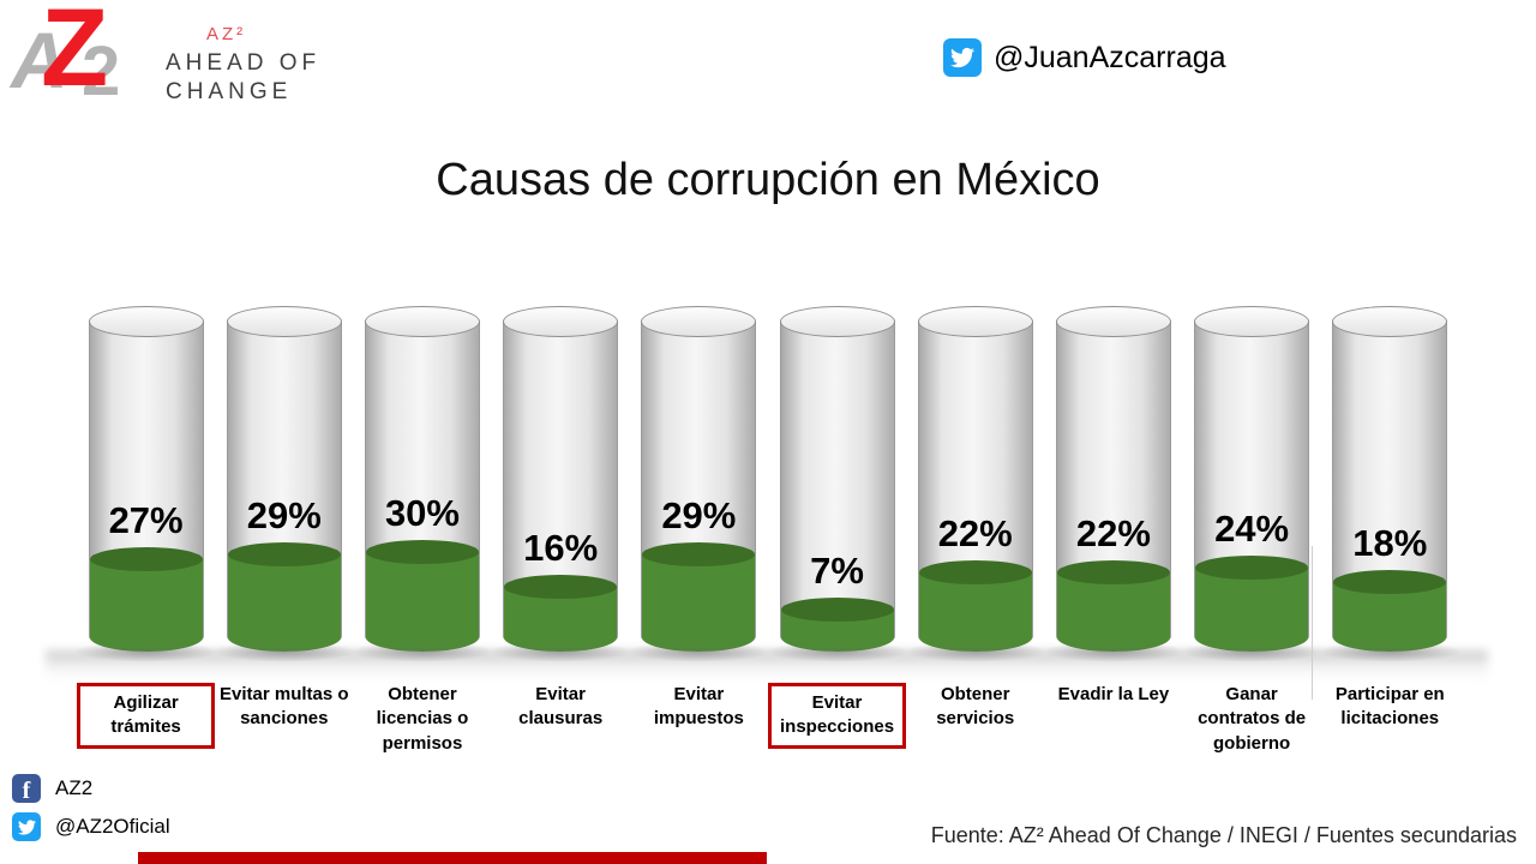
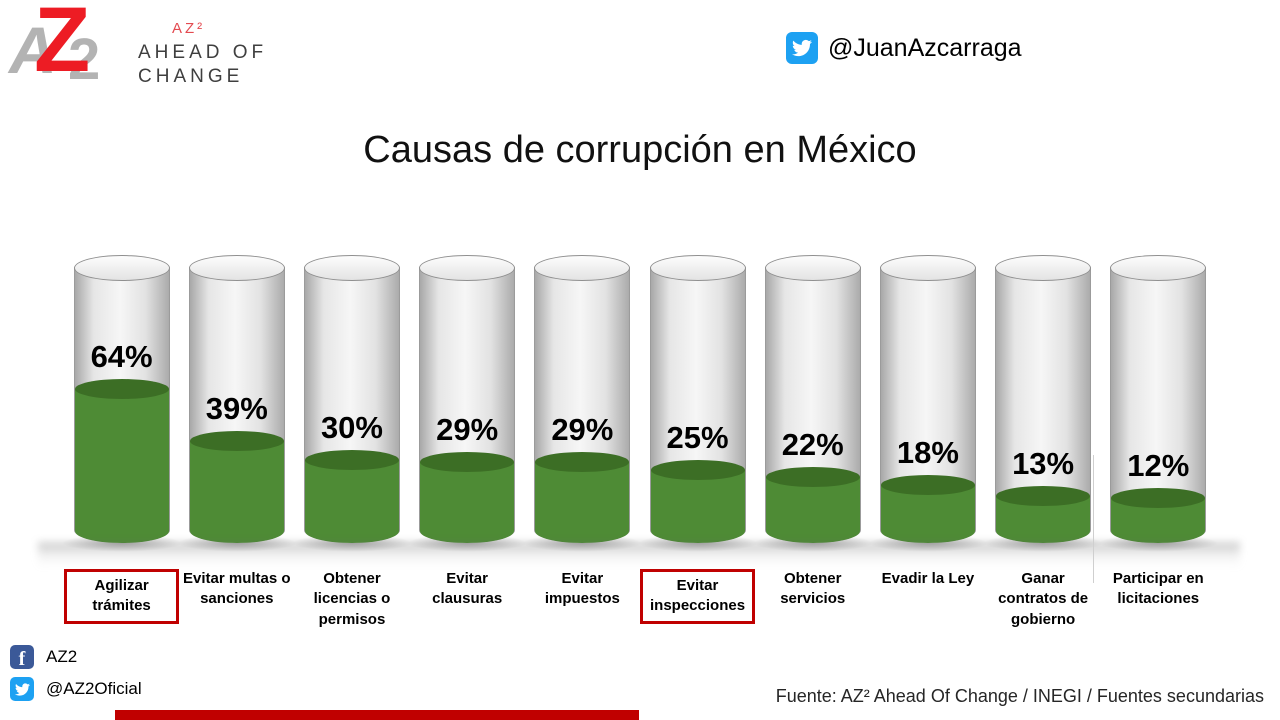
Agilizar trámites: 27% -> 64%
Evitar multas o sanciones: 29% -> 39%
Evitar clausuras: 16% -> 29%
Evitar inspecciones: 7% -> 25%
Evadir la Ley: 22% -> 18%
Ganar contratos de gobierno: 24% -> 13%
Participar en licitaciones: 18% -> 12%
